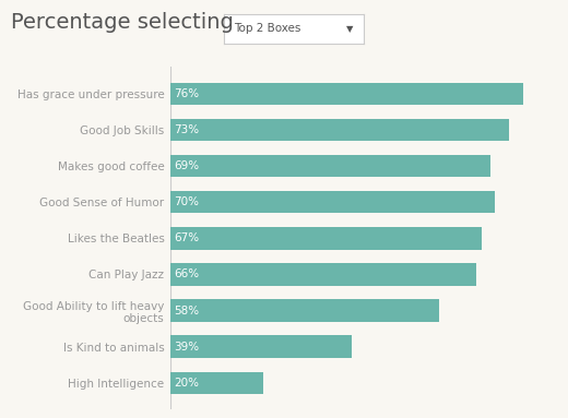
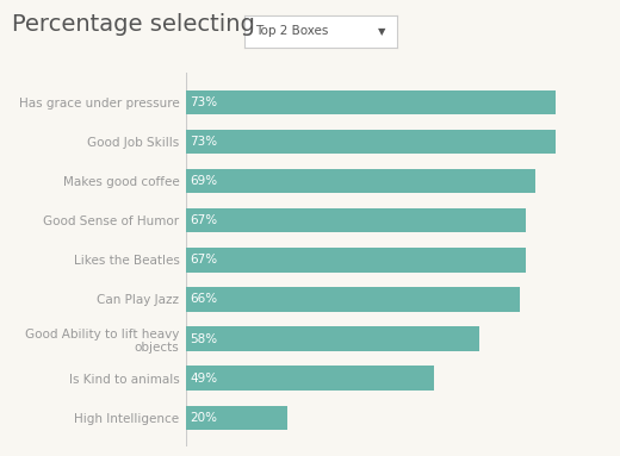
Has grace under pressure: 76% -> 73%
Good Sense of Humor: 70% -> 67%
Is Kind to animals: 39% -> 49%
